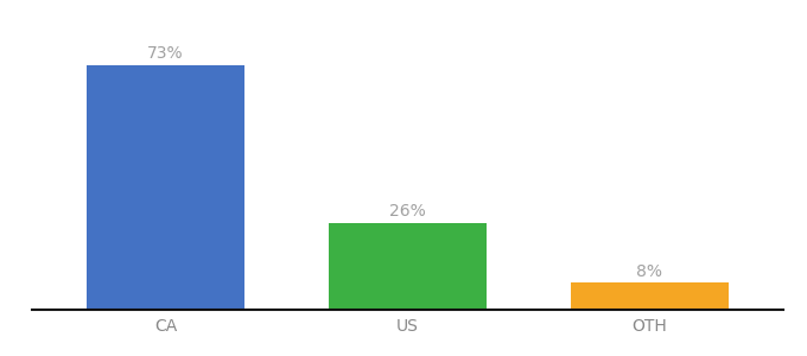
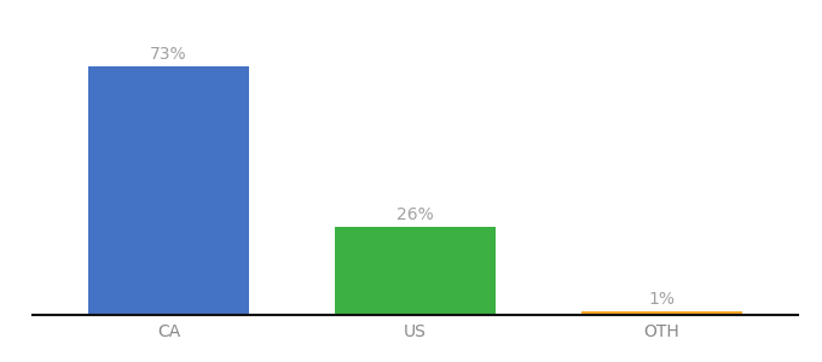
OTH: 8% -> 1%
